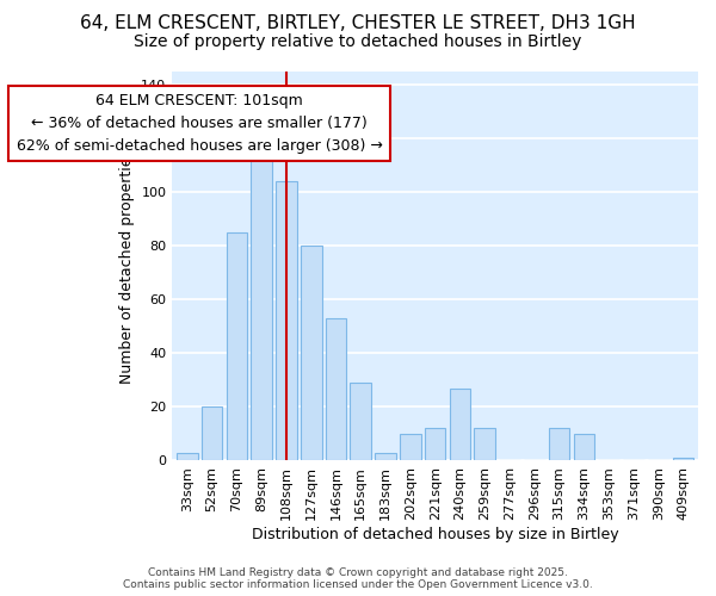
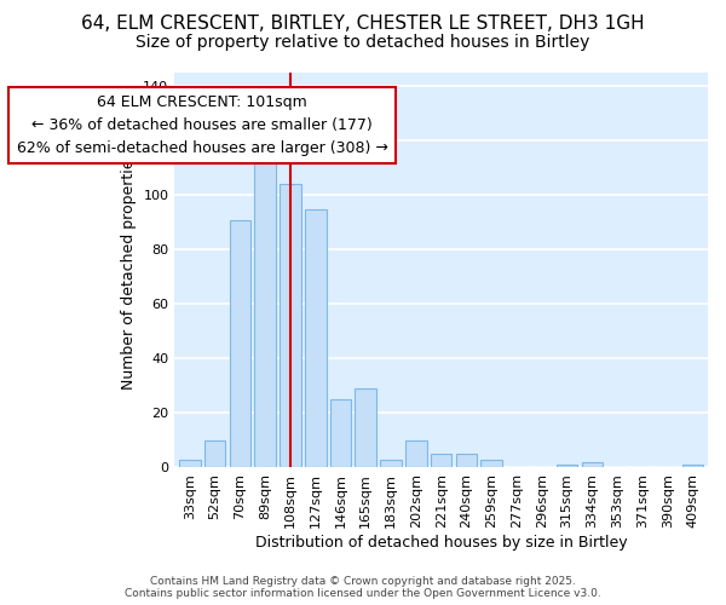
52sqm: 20 -> 10
70sqm: 85 -> 91
127sqm: 80 -> 95
146sqm: 53 -> 25
221sqm: 12 -> 5
240sqm: 27 -> 5
259sqm: 12 -> 3
315sqm: 12 -> 1
334sqm: 10 -> 2
